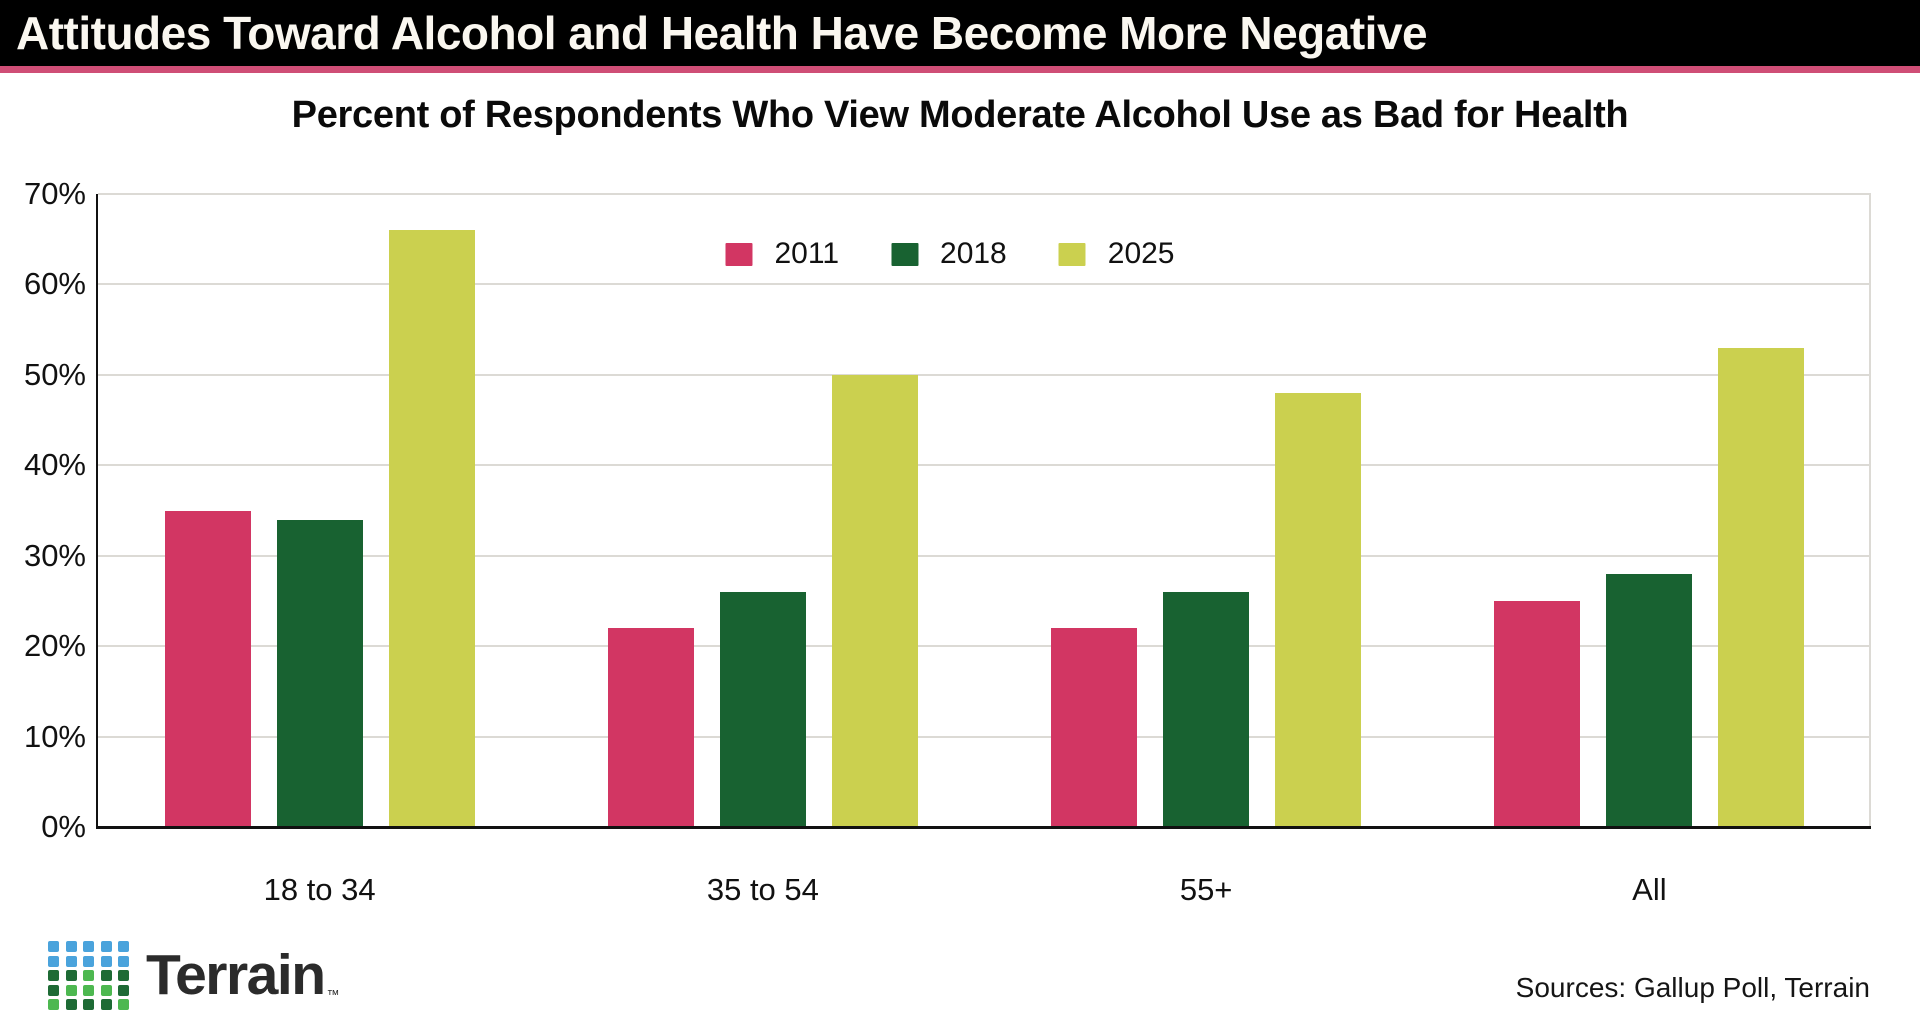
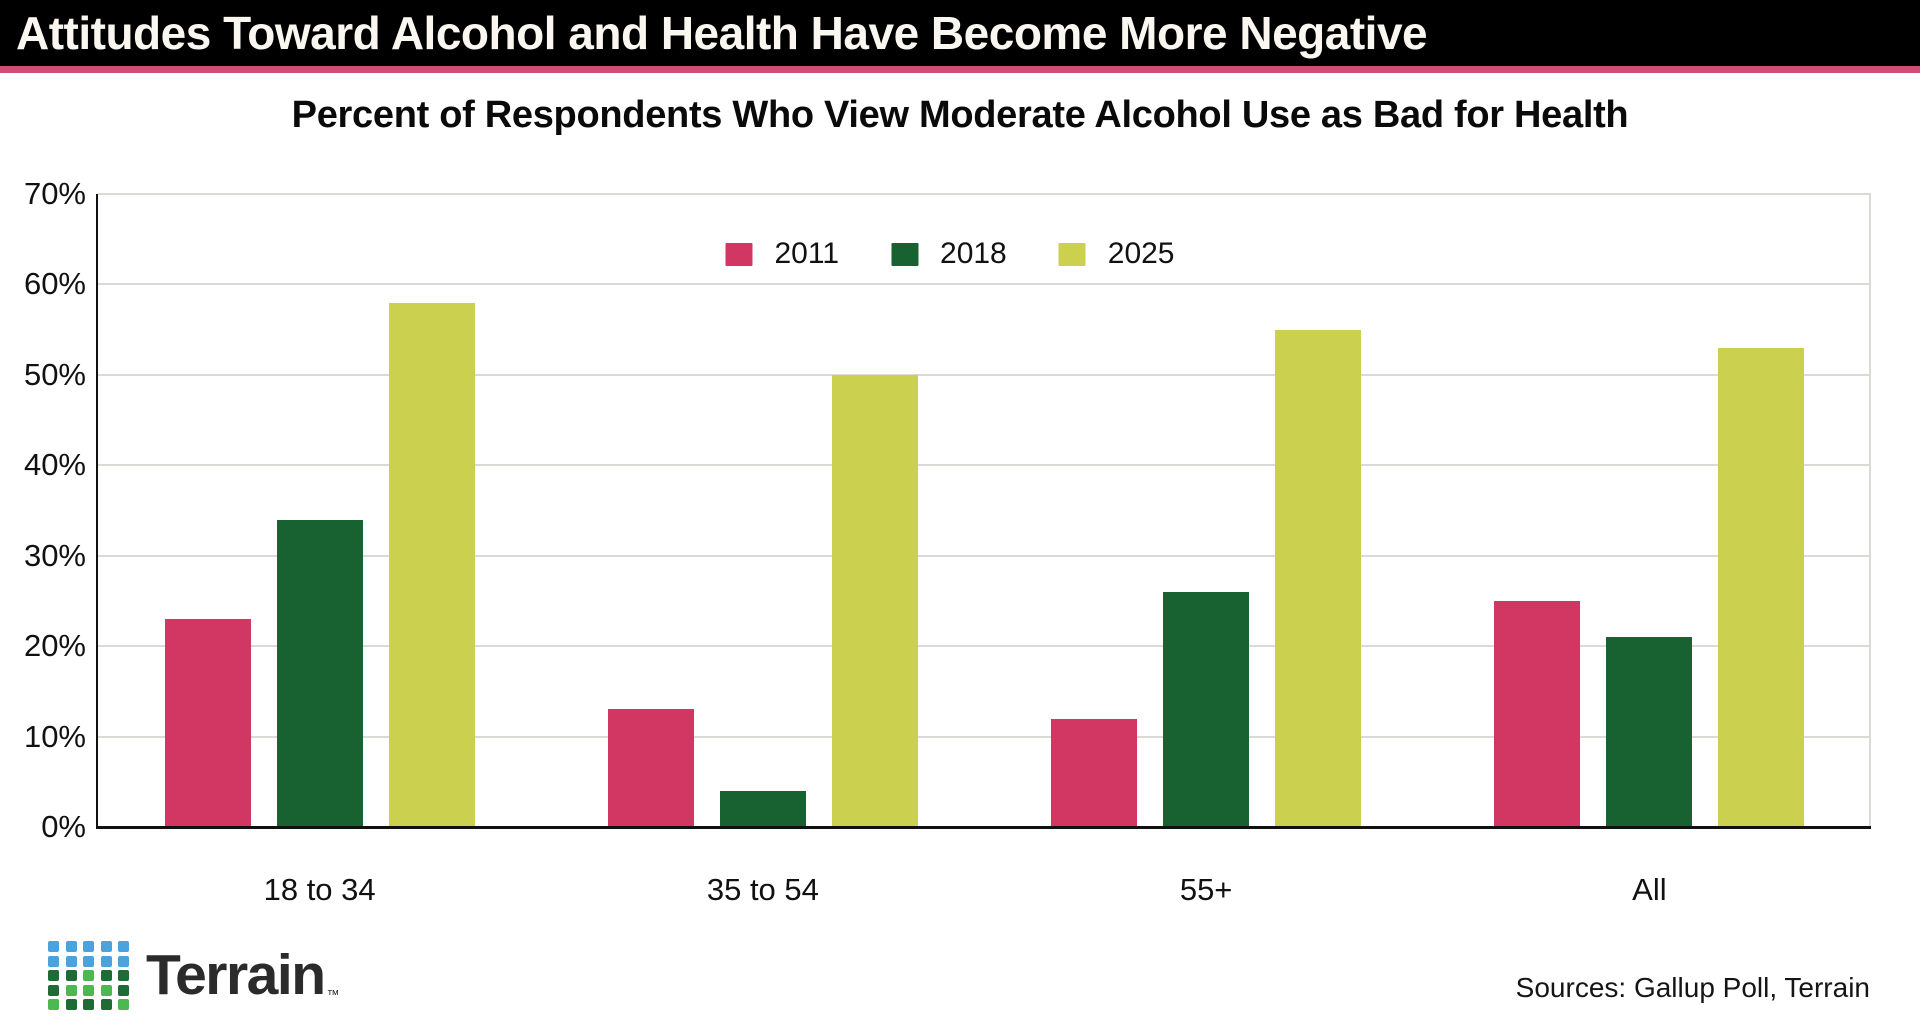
2011/18 to 34: 35% -> 23%
2025/18 to 34: 66% -> 58%
2011/35 to 54: 22% -> 13%
2018/35 to 54: 26% -> 4%
2011/55+: 22% -> 12%
2025/55+: 48% -> 55%
2018/All: 28% -> 21%
